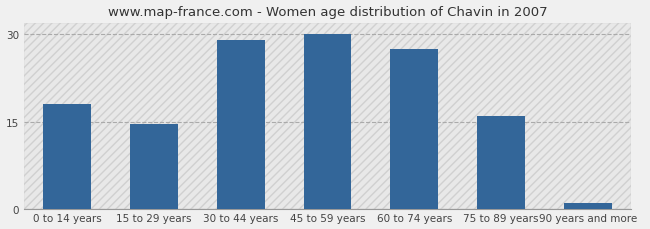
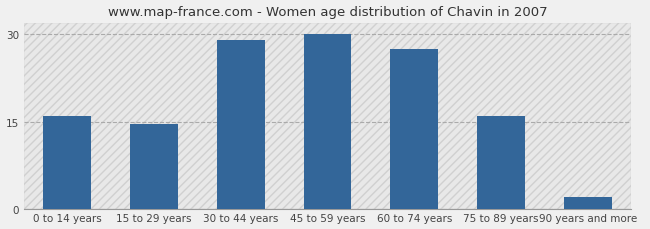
0 to 14 years: 18.0 -> 16.0
90 years and more: 1.0 -> 2.0
